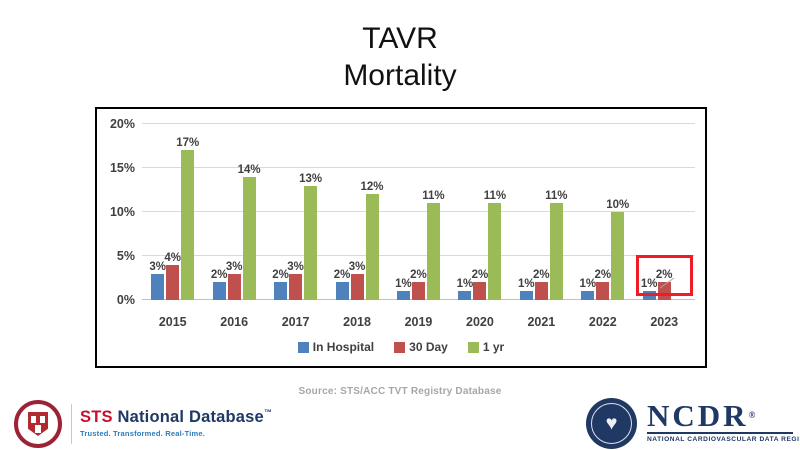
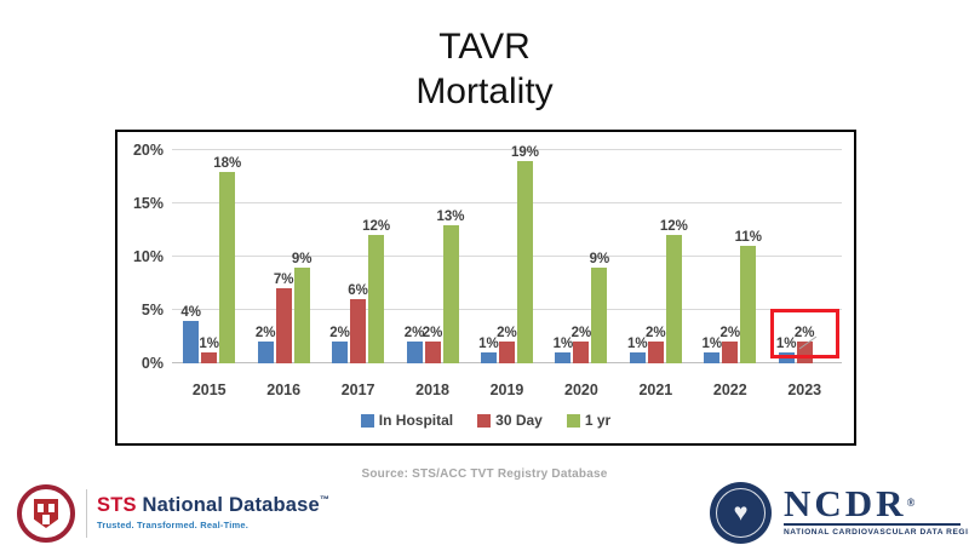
In Hospital/2015: 3% -> 4%
30 Day/2015: 4% -> 1%
1 yr/2015: 17% -> 18%
30 Day/2016: 3% -> 7%
1 yr/2016: 14% -> 9%
30 Day/2017: 3% -> 6%
1 yr/2017: 13% -> 12%
30 Day/2018: 3% -> 2%
1 yr/2018: 12% -> 13%
1 yr/2019: 11% -> 19%
1 yr/2020: 11% -> 9%
1 yr/2021: 11% -> 12%
1 yr/2022: 10% -> 11%
